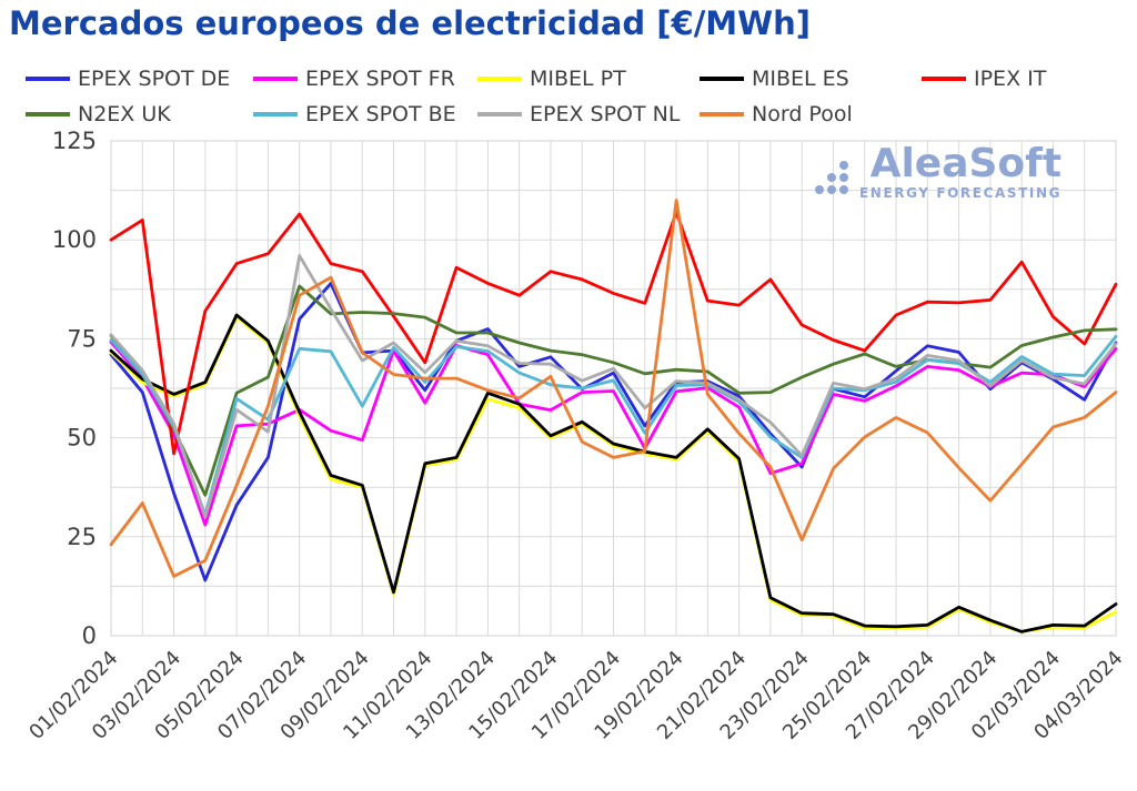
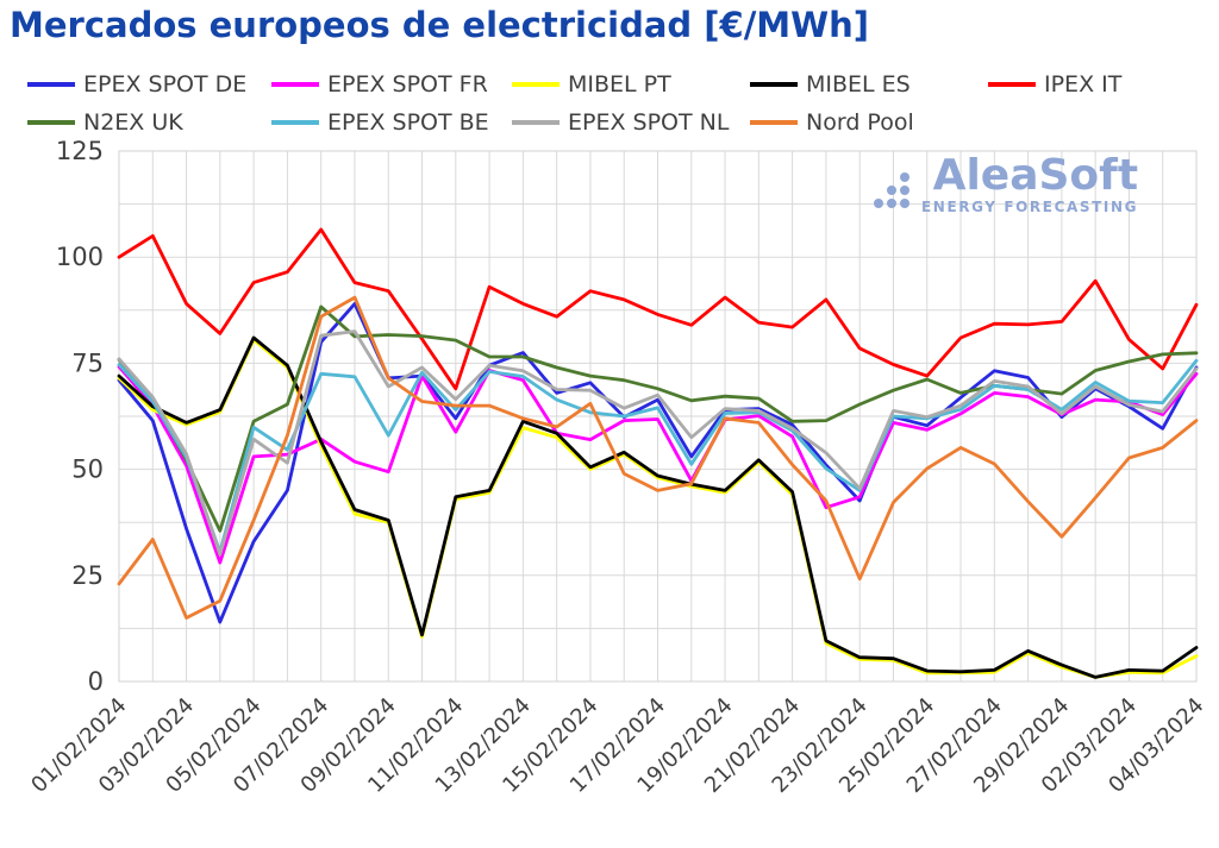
IPEX IT/03/02/2024: 46 -> 89
EPEX SPOT NL/07/02/2024: 96 -> 82
IPEX IT/19/02/2024: 107 -> 90
Nord Pool/19/02/2024: 110 -> 62
